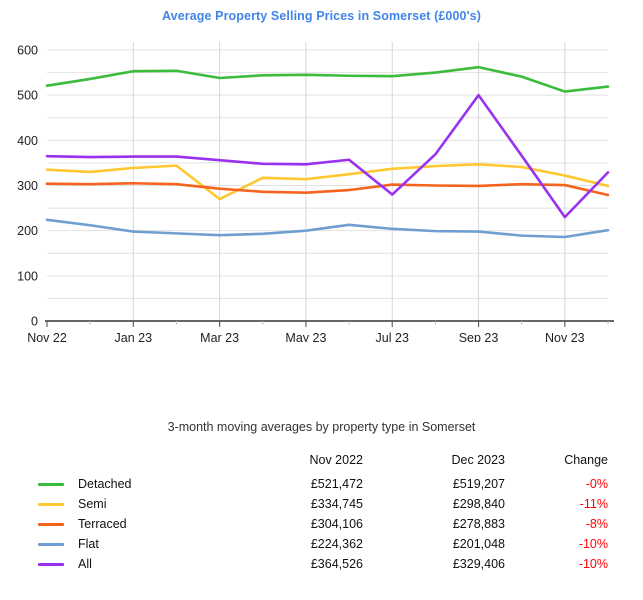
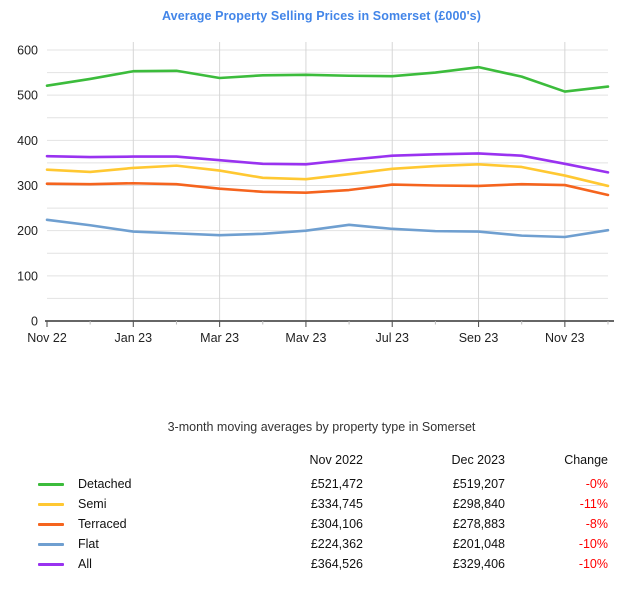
Semi/Mar 23: 270 -> 330
All/Jul 23: 280 -> 370
All/Sep 23: 500 -> 370
All/Nov 23: 230 -> 350
